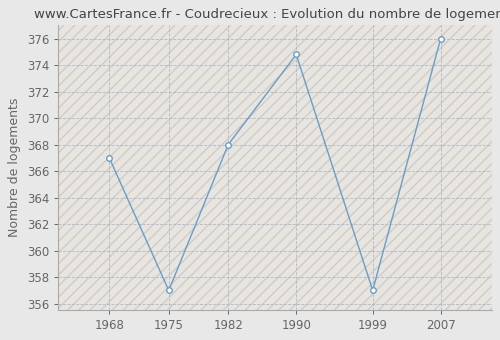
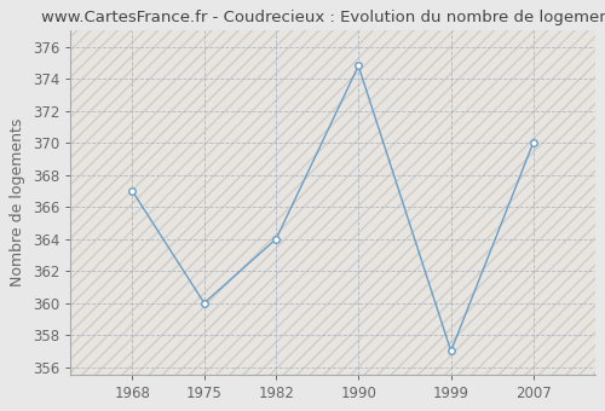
1975: 357.0 -> 360.0
1982: 368.0 -> 364.0
2007: 376.0 -> 370.0
